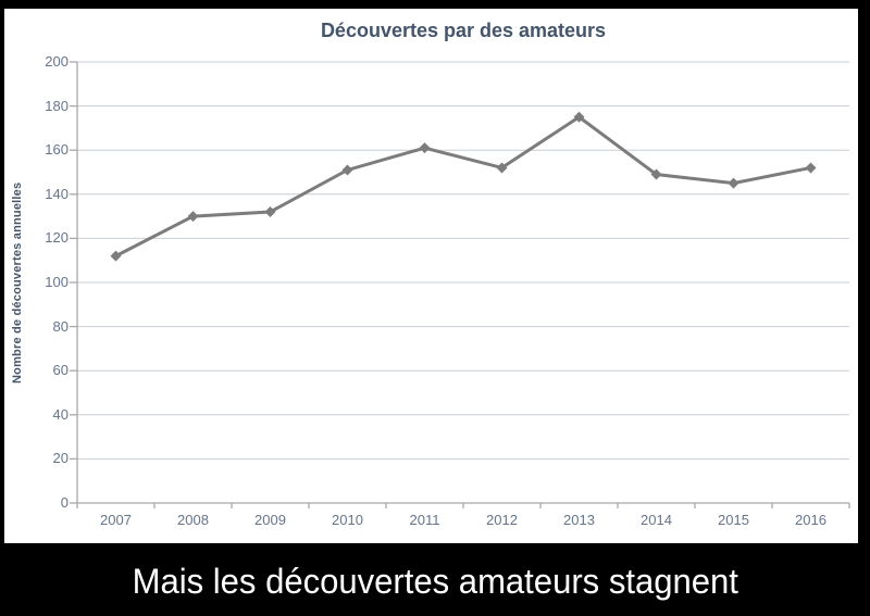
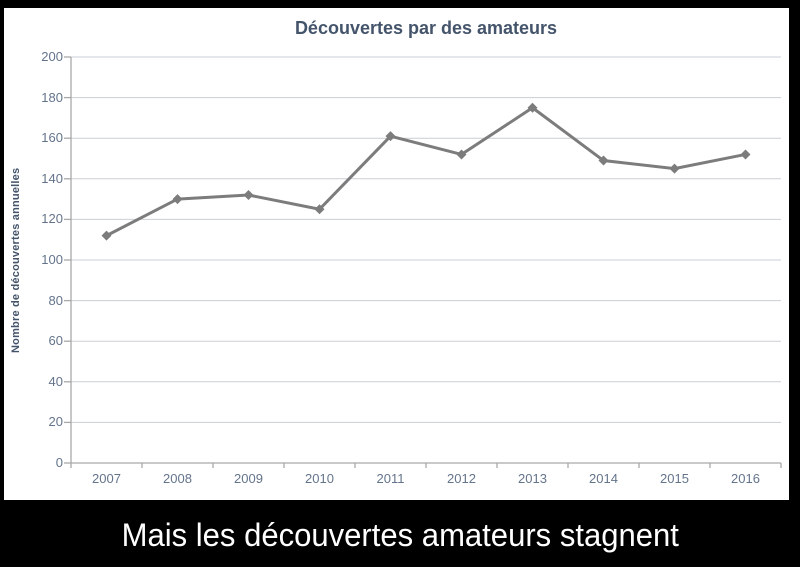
2010: 151 -> 125
